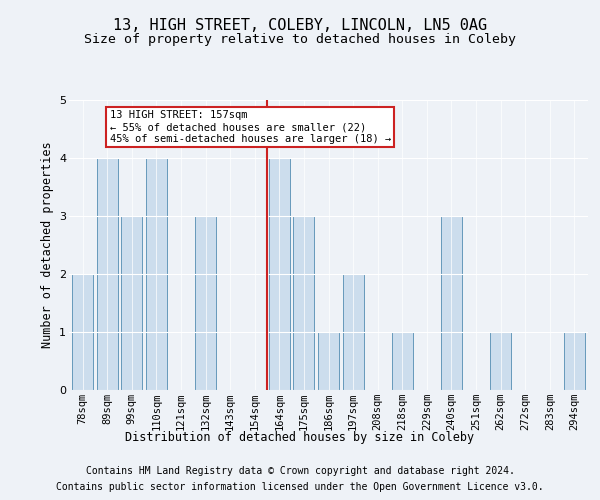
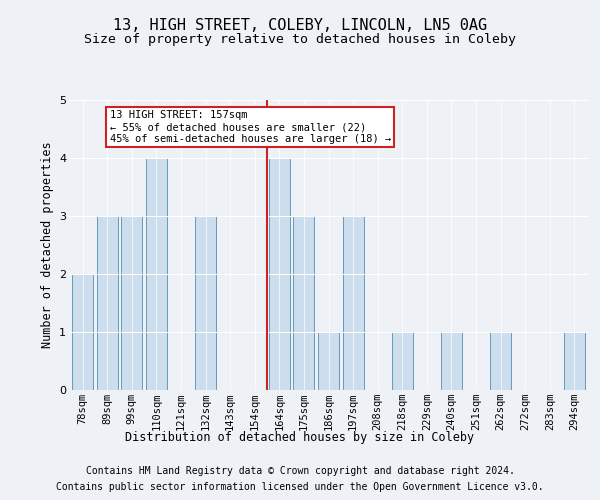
89sqm: 4 -> 3
197sqm: 2 -> 3
240sqm: 3 -> 1
